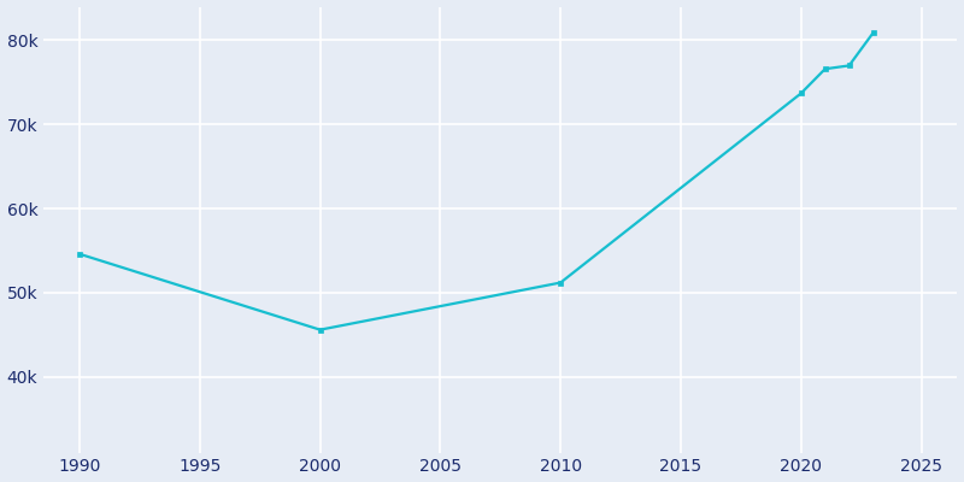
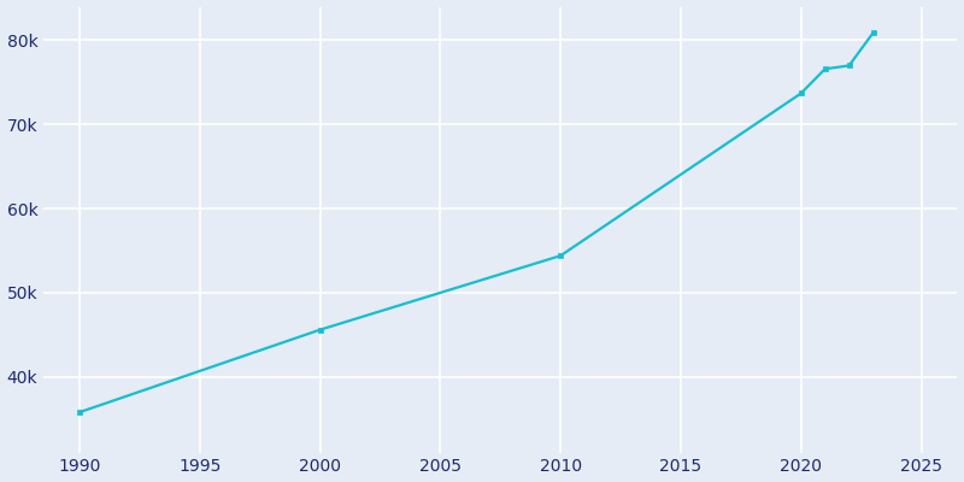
1990: 54.6k -> 35.8k
2010: 51.2k -> 54.4k
